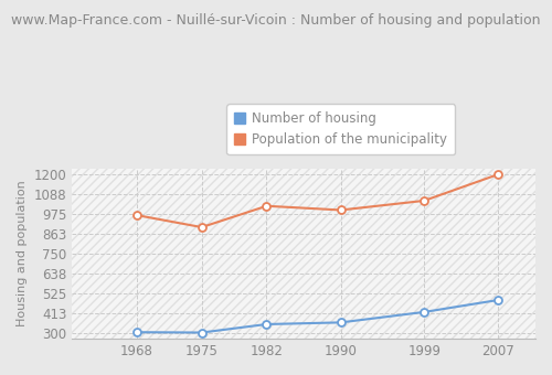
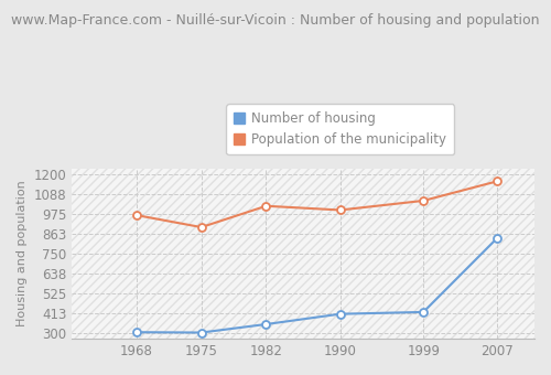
Number of housing/1990: 360 -> 410
Number of housing/2007: 490 -> 840
Population of the municipality/2007: 1200 -> 1160
